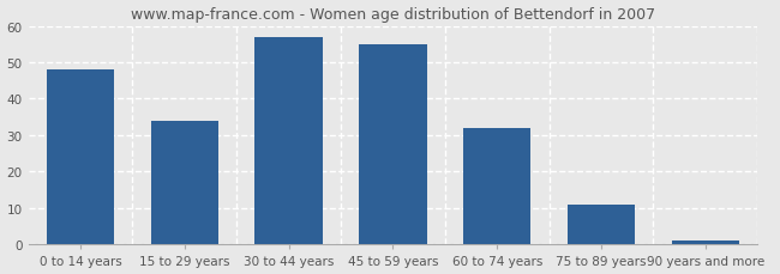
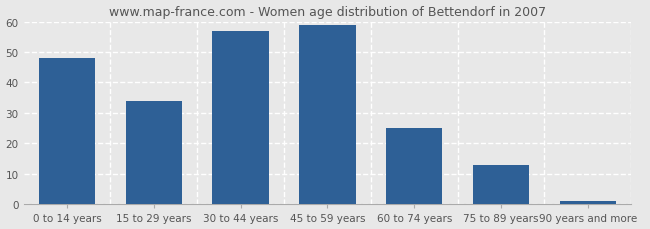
45 to 59 years: 55 -> 59
60 to 74 years: 32 -> 25
75 to 89 years: 11 -> 13
